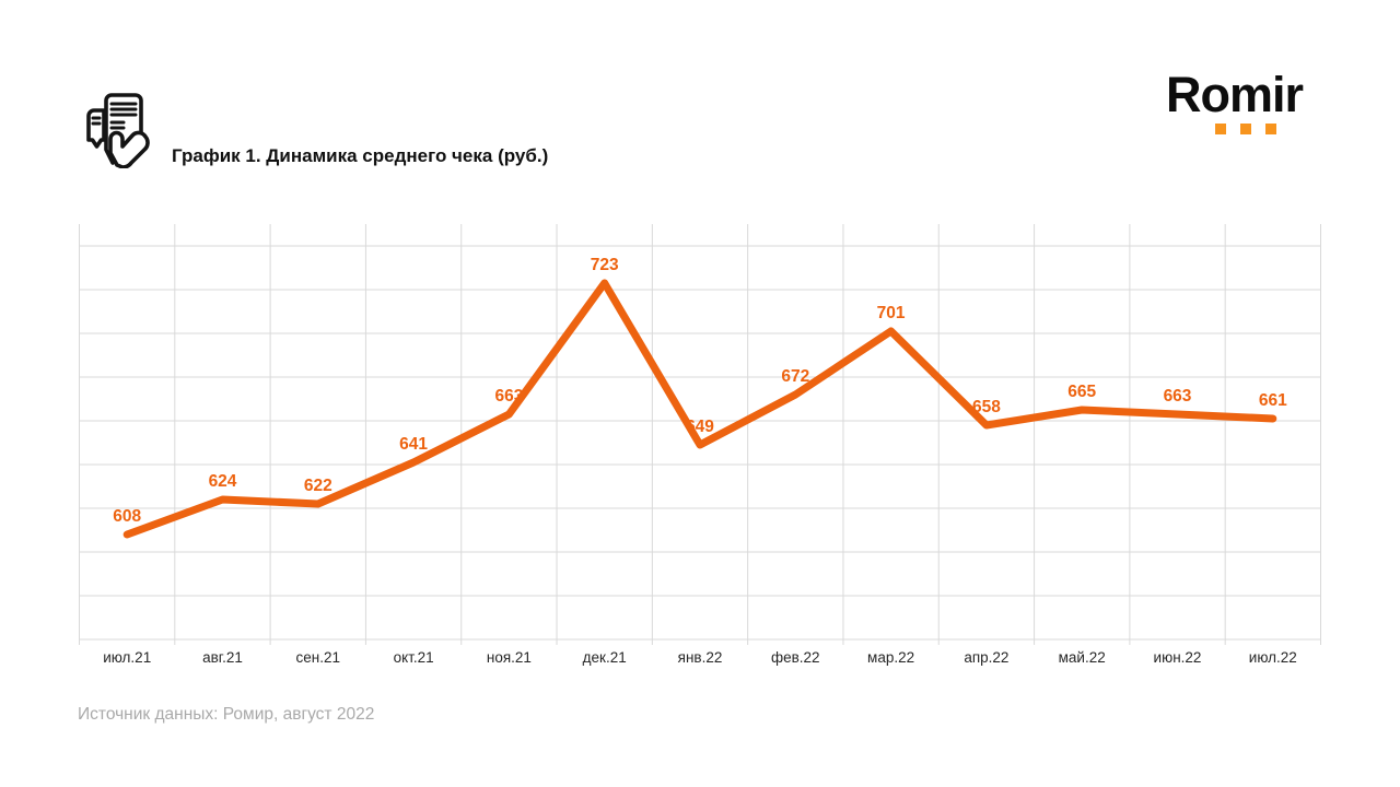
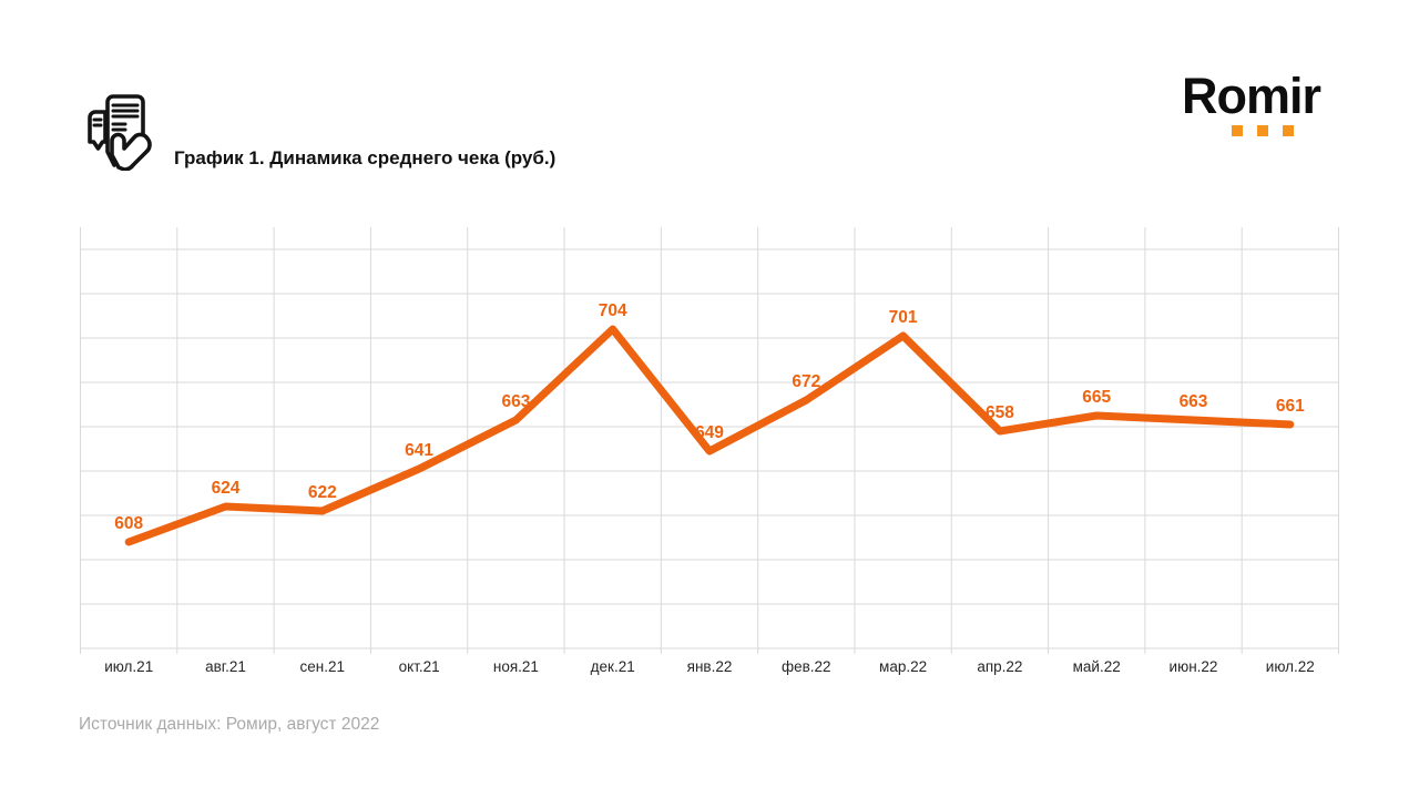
дек.21: 723 -> 704
